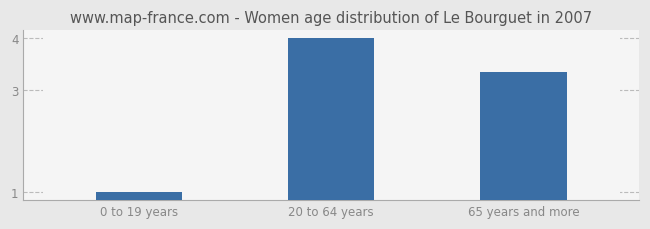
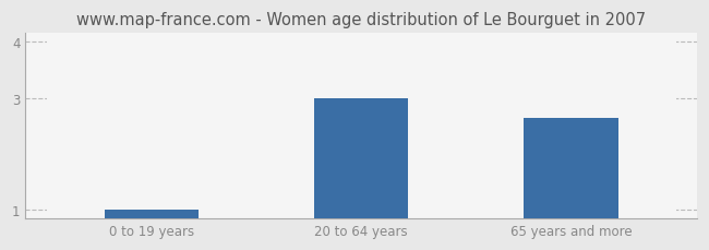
20 to 64 years: 4.00 -> 3.00
65 years and more: 3.35 -> 2.64
